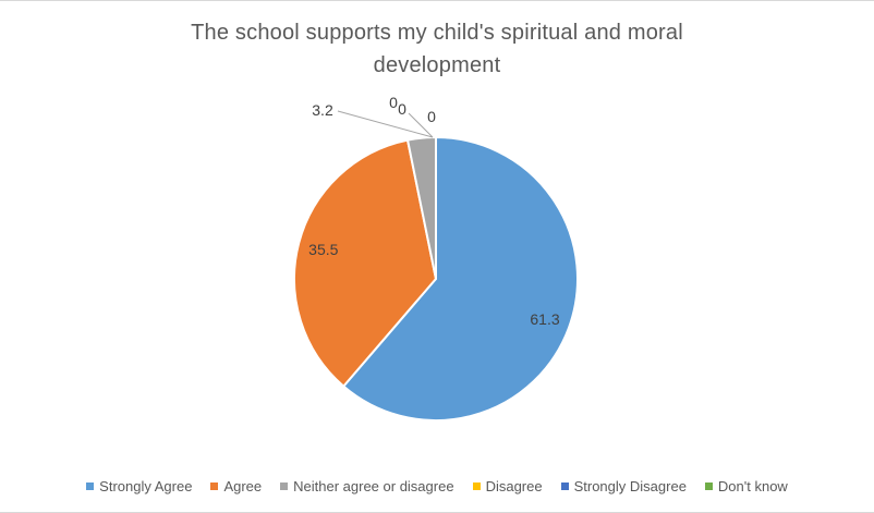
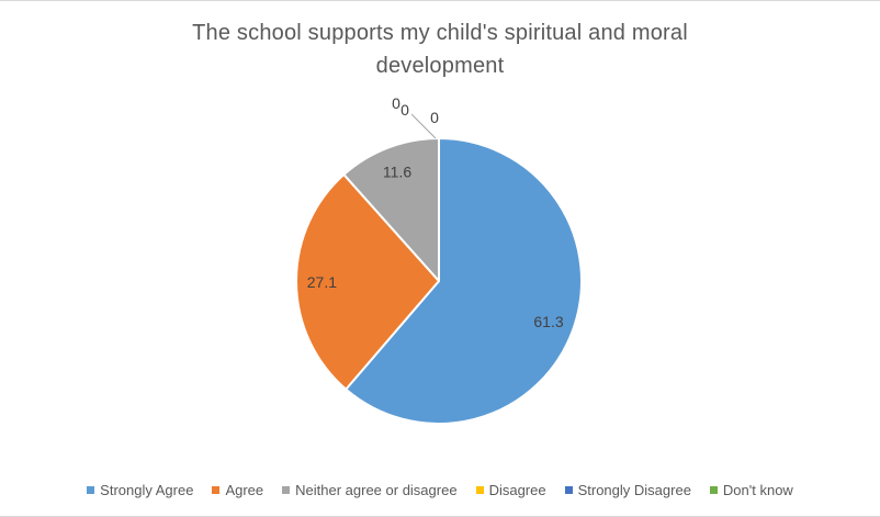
Agree: 35.5 -> 27.1
Neither agree or disagree: 3.2 -> 11.6
